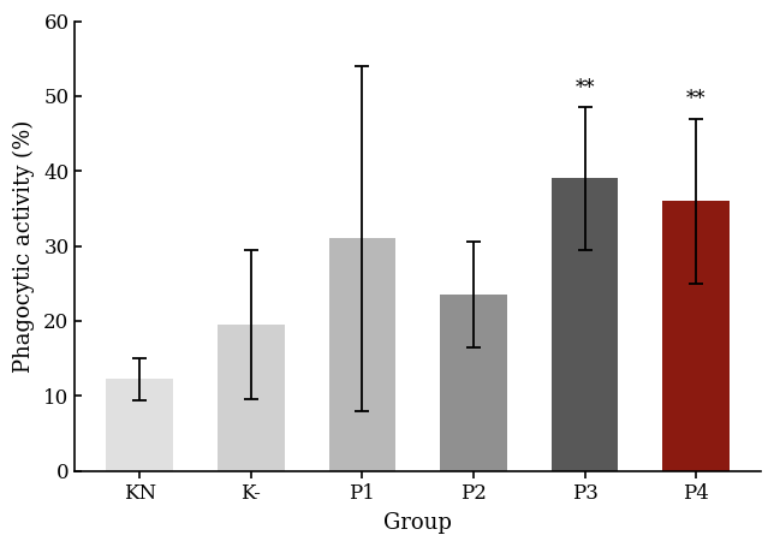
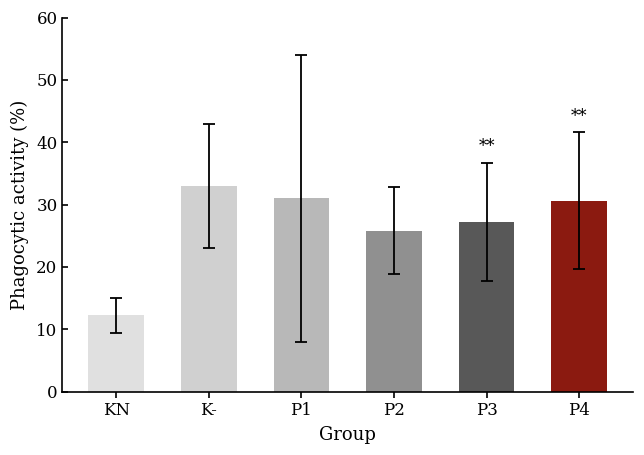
K-: 19.5 -> 33.0
P2: 23.5 -> 25.8
P3: 39.0 -> 27.2
P4: 36.0 -> 30.6
